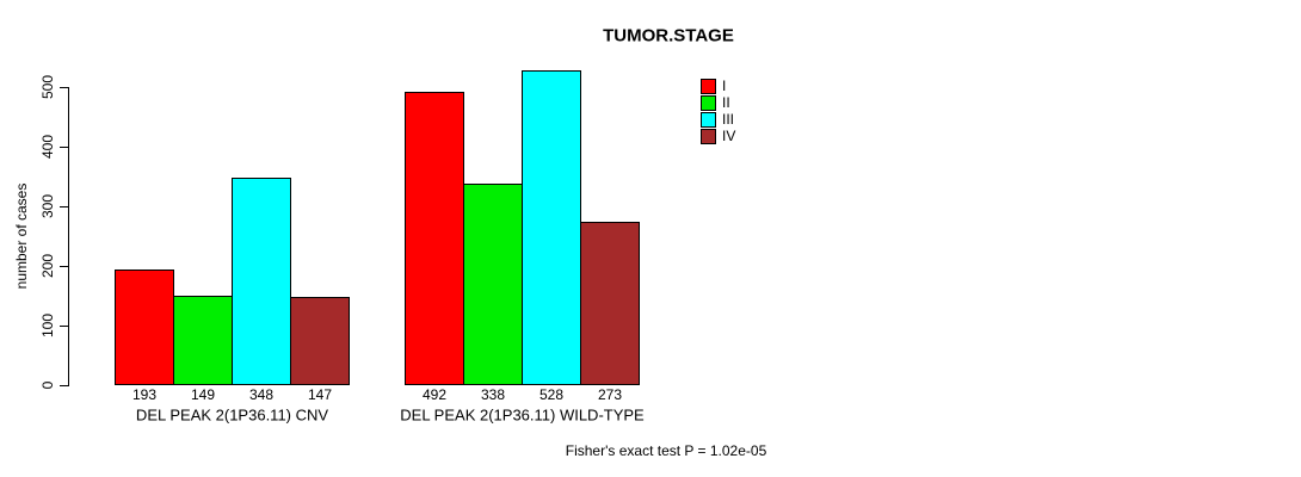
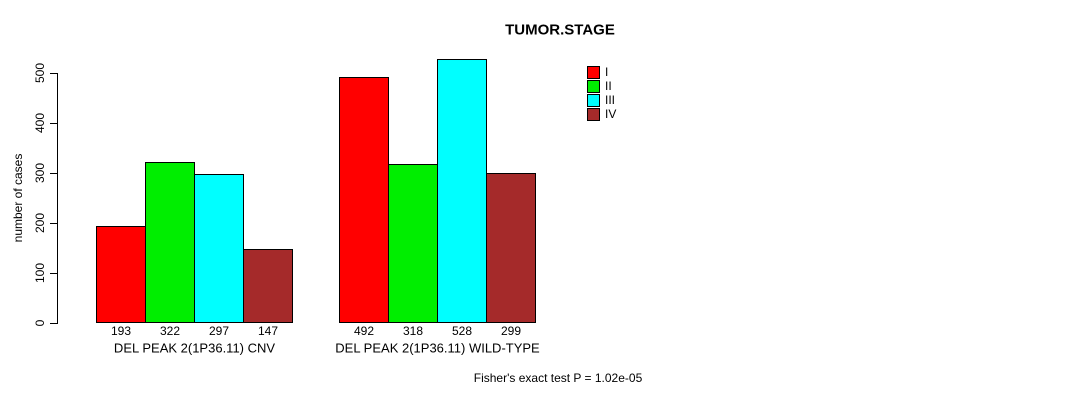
II/DEL PEAK 2(1P36.11) CNV: 149 -> 322
III/DEL PEAK 2(1P36.11) CNV: 348 -> 297
II/DEL PEAK 2(1P36.11) WILD-TYPE: 338 -> 318
IV/DEL PEAK 2(1P36.11) WILD-TYPE: 273 -> 299
